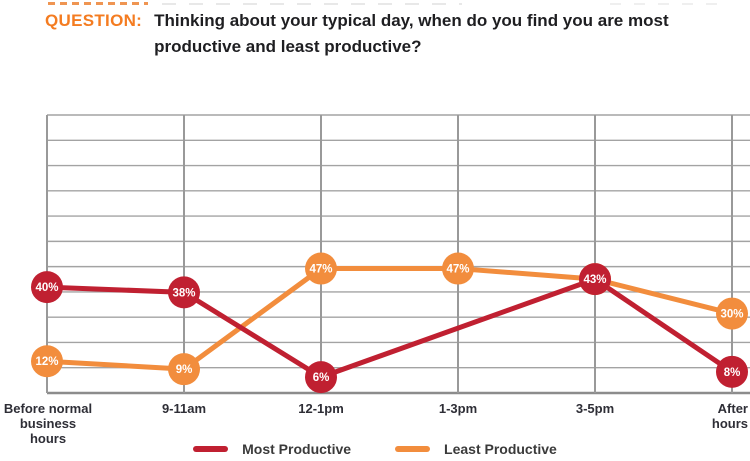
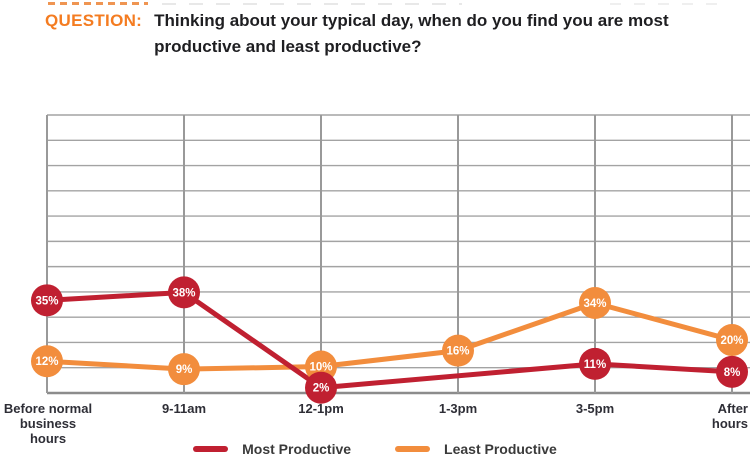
Most Productive/Before normal business hours: 40% -> 35%
Most Productive/12-1pm: 6% -> 2%
Least Productive/12-1pm: 47% -> 10%
Least Productive/1-3pm: 47% -> 16%
Most Productive/3-5pm: 43% -> 11%
Least Productive/3-5pm: 43% -> 34%
Least Productive/After hours: 30% -> 20%
